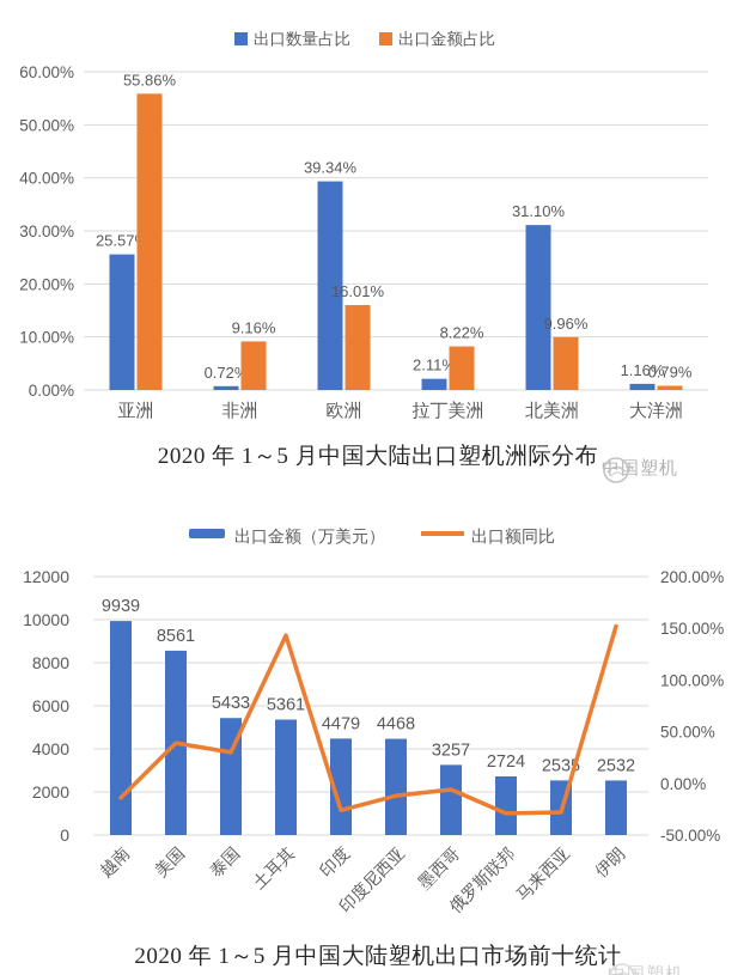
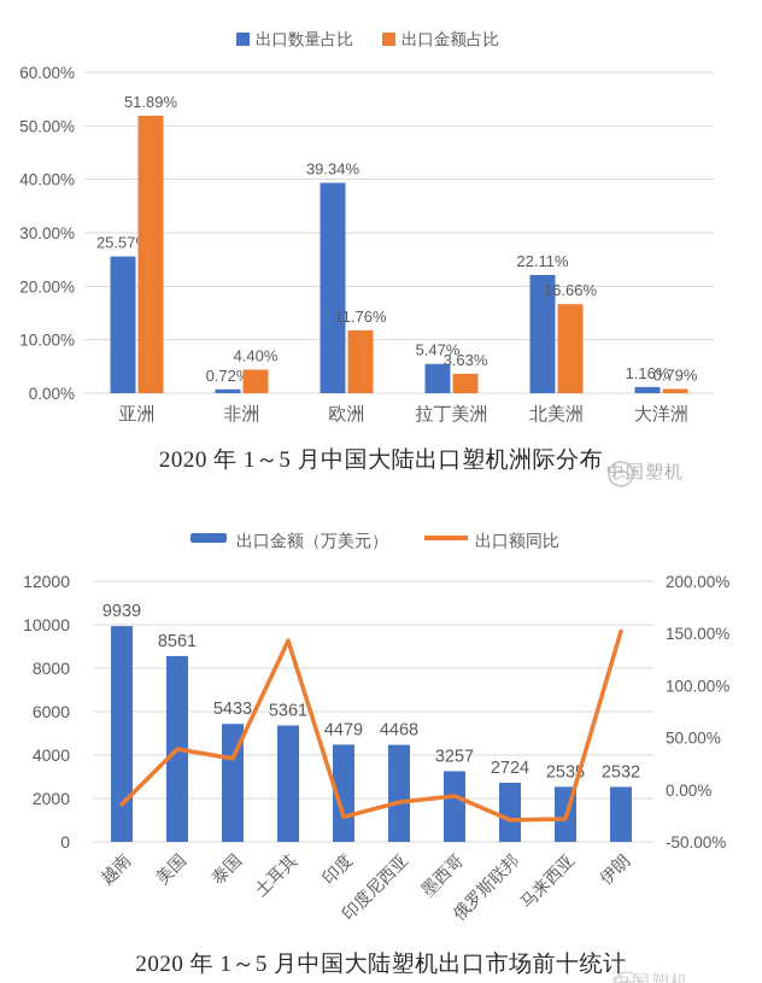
2020 年 1～5 月中国大陆出口塑机洲际分布/出口金额占比/亚洲: 55.86% -> 51.89%
2020 年 1～5 月中国大陆出口塑机洲际分布/出口金额占比/非洲: 9.16% -> 4.40%
2020 年 1～5 月中国大陆出口塑机洲际分布/出口金额占比/欧洲: 16.01% -> 11.76%
2020 年 1～5 月中国大陆出口塑机洲际分布/出口数量占比/拉丁美洲: 2.11% -> 5.47%
2020 年 1～5 月中国大陆出口塑机洲际分布/出口金额占比/拉丁美洲: 8.22% -> 3.63%
2020 年 1～5 月中国大陆出口塑机洲际分布/出口数量占比/北美洲: 31.10% -> 22.11%
2020 年 1～5 月中国大陆出口塑机洲际分布/出口金额占比/北美洲: 9.96% -> 16.66%
